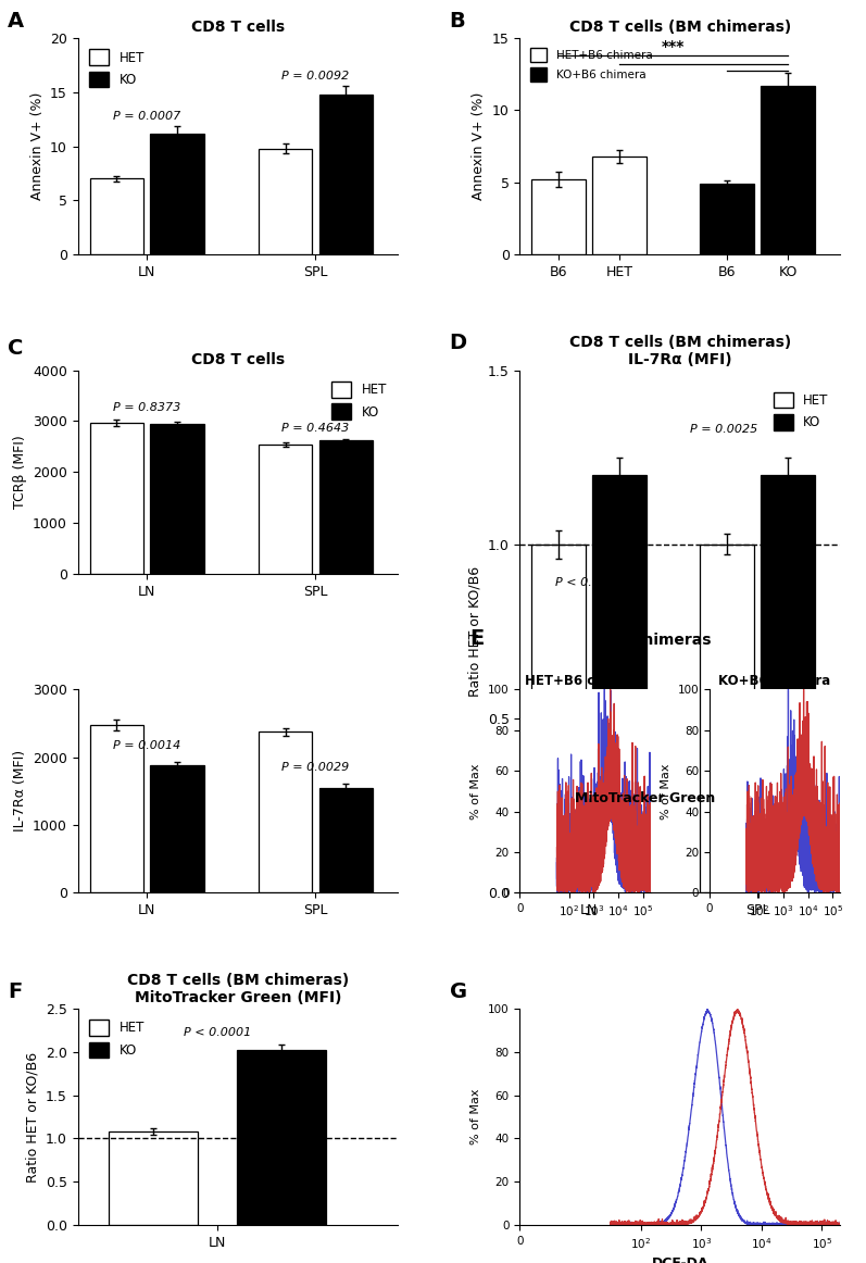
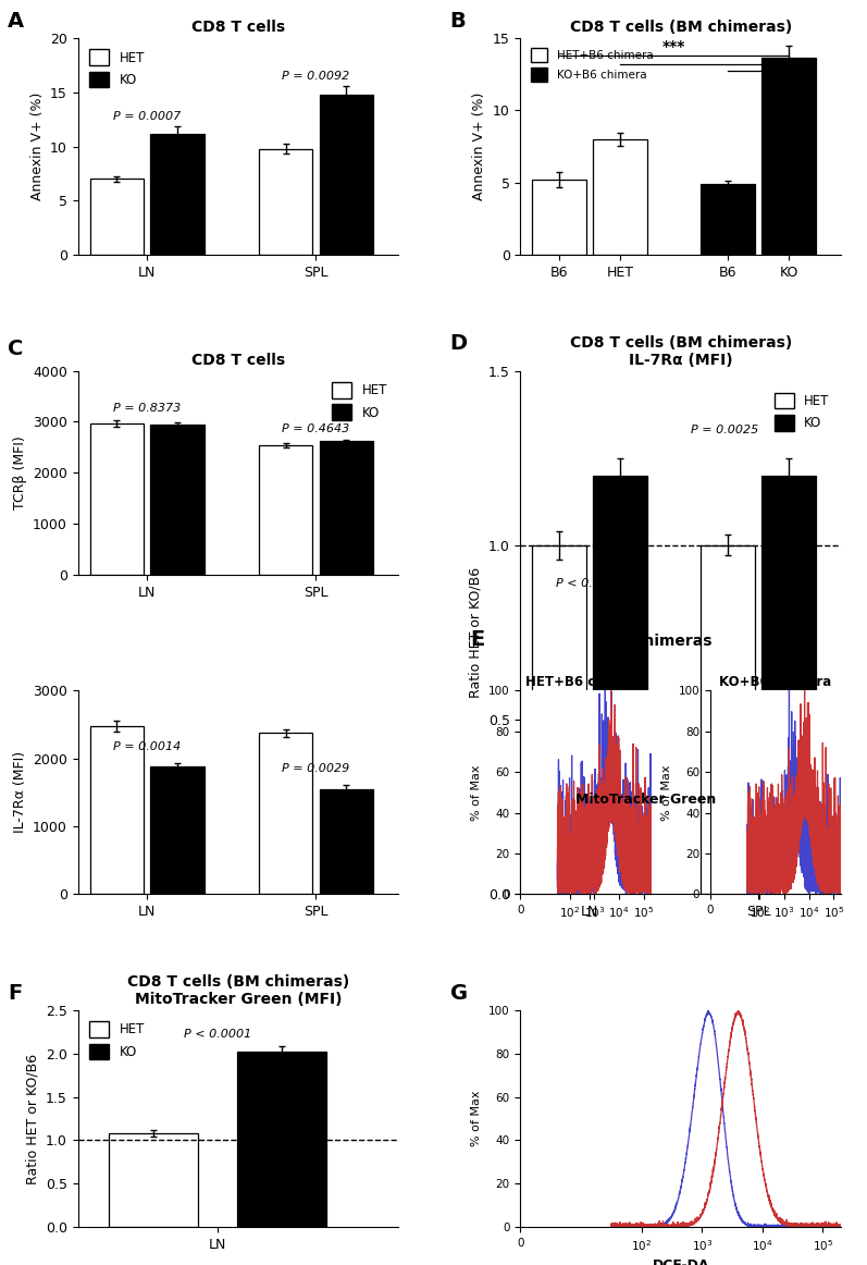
CD8 T cells (BM chimeras)/HET: 6.8 -> 8.0
CD8 T cells (BM chimeras)/KO: 11.7 -> 13.6
